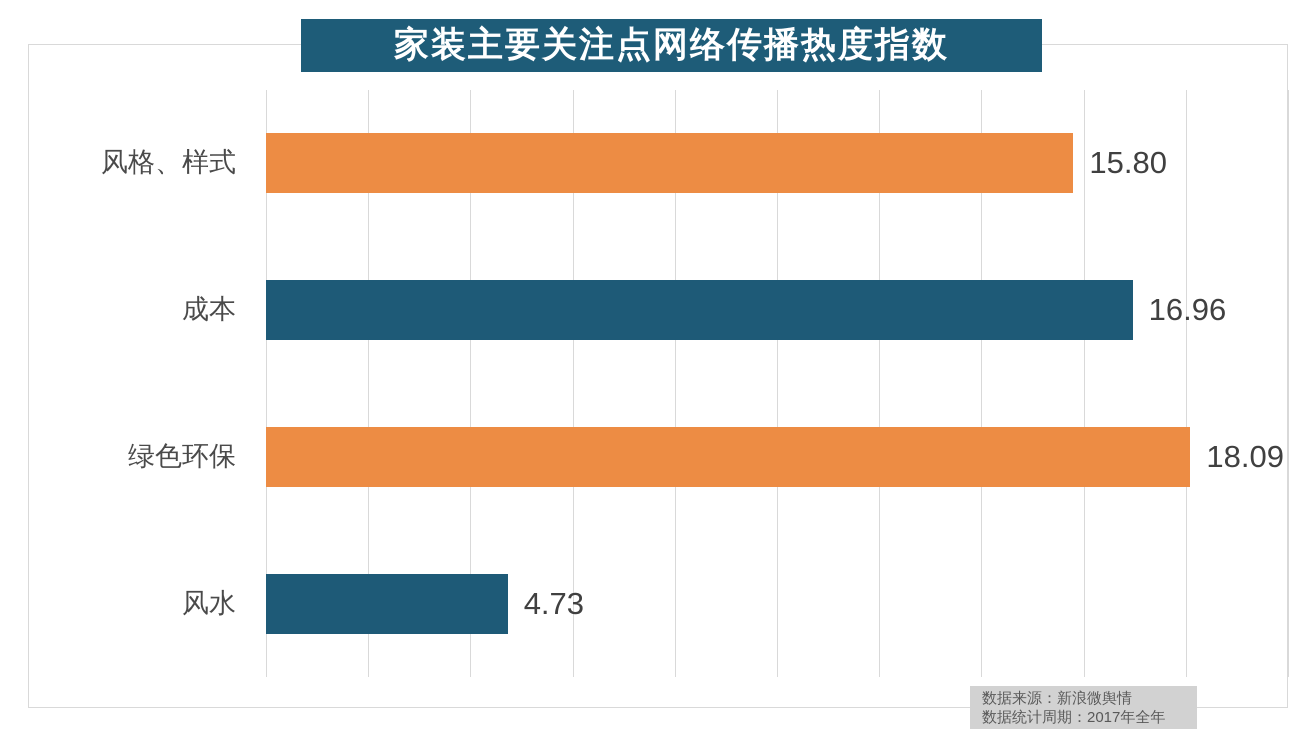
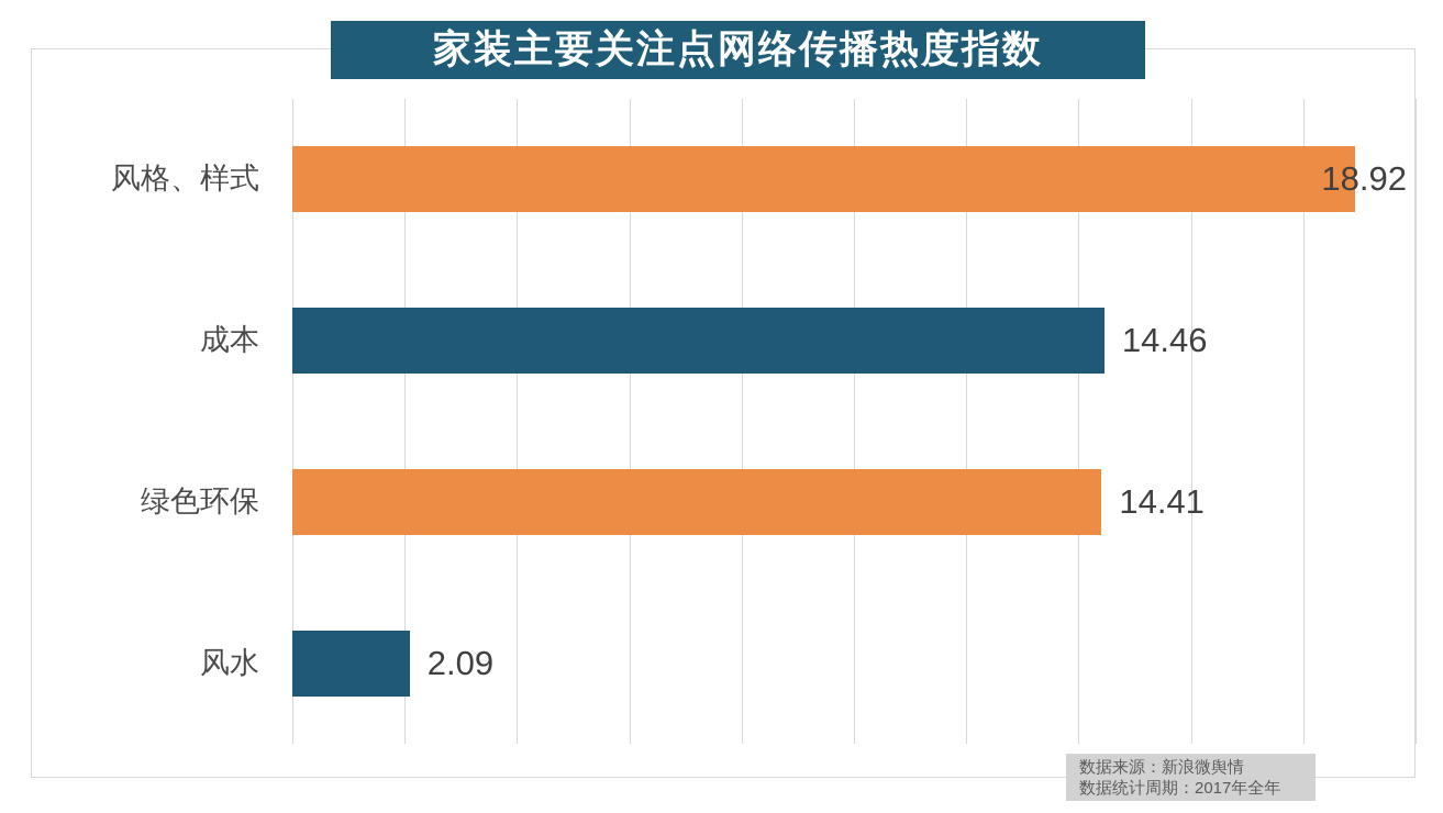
风格、样式: 15.80 -> 18.92
成本: 16.96 -> 14.46
绿色环保: 18.09 -> 14.41
风水: 4.73 -> 2.09
